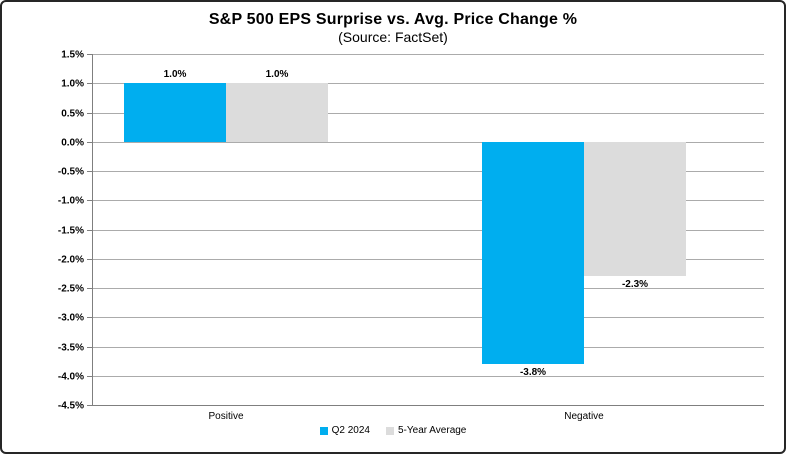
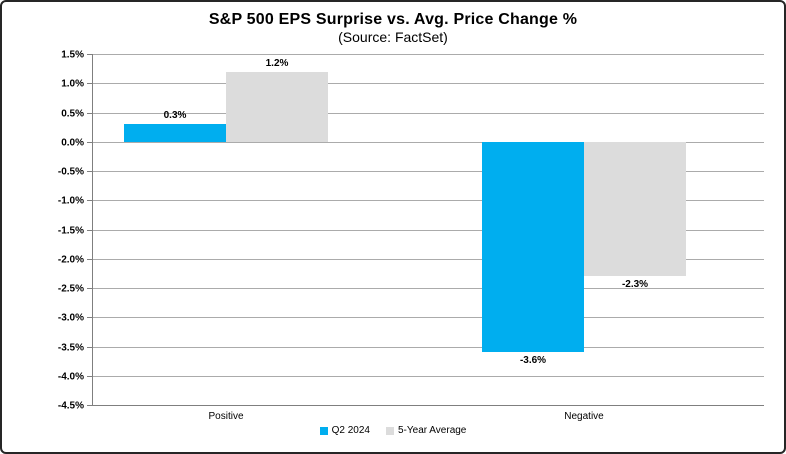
Q2 2024/Positive: 1.0% -> 0.3%
5-Year Average/Positive: 1.0% -> 1.2%
Q2 2024/Negative: -3.8% -> -3.6%
